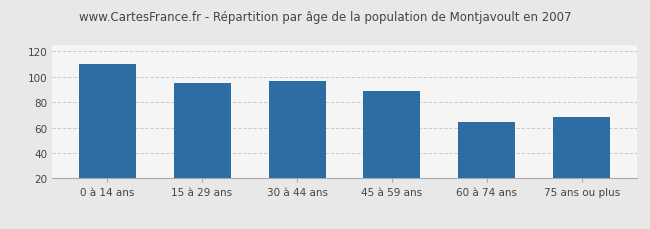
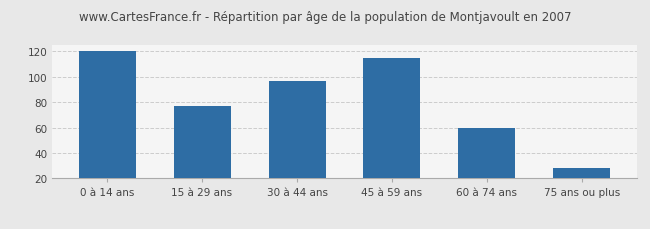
0 à 14 ans: 110 -> 120
15 à 29 ans: 95 -> 77
45 à 59 ans: 89 -> 115
60 à 74 ans: 64 -> 60
75 ans ou plus: 68 -> 28
